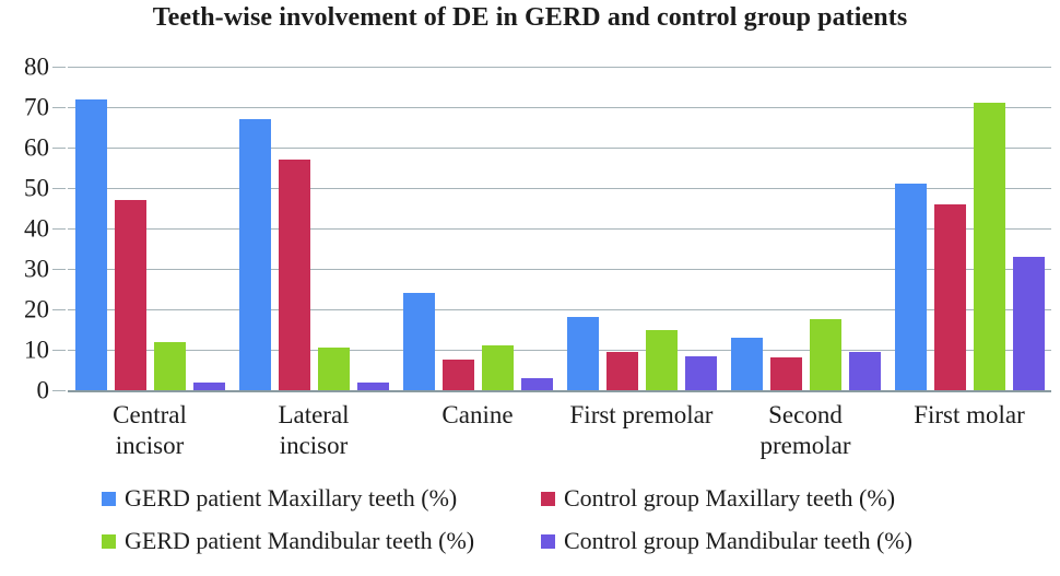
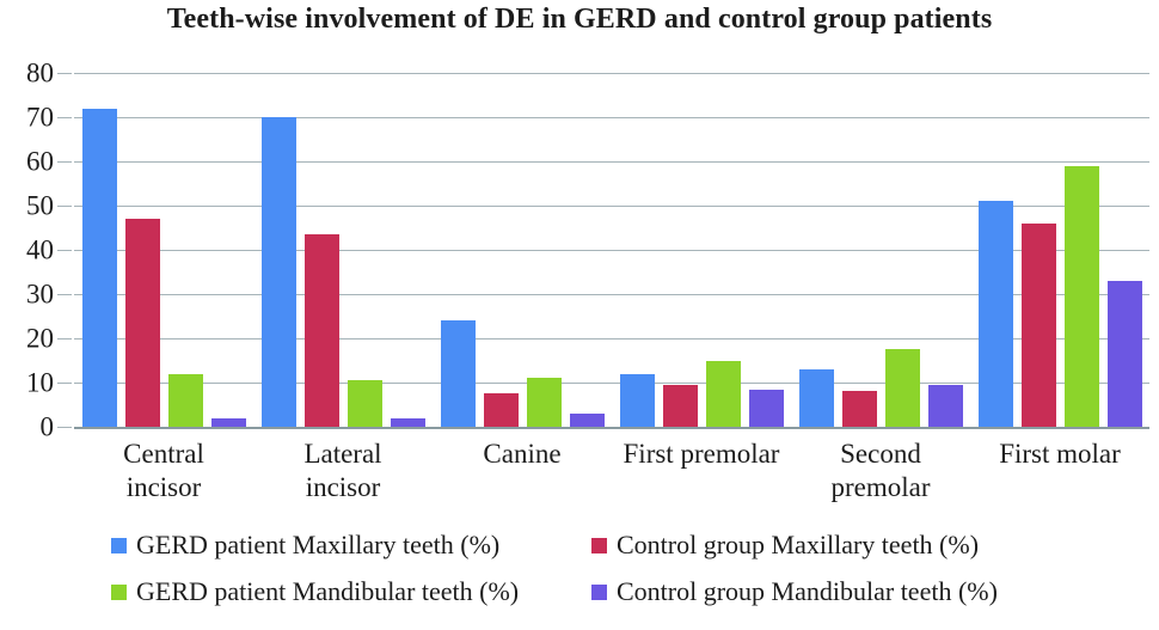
GERD patient Maxillary teeth (%)/Lateral incisor: 67 -> 70
Control group Maxillary teeth (%)/Lateral incisor: 57 -> 44
GERD patient Maxillary teeth (%)/First premolar: 18 -> 12
GERD patient Mandibular teeth (%)/First molar: 71 -> 59
